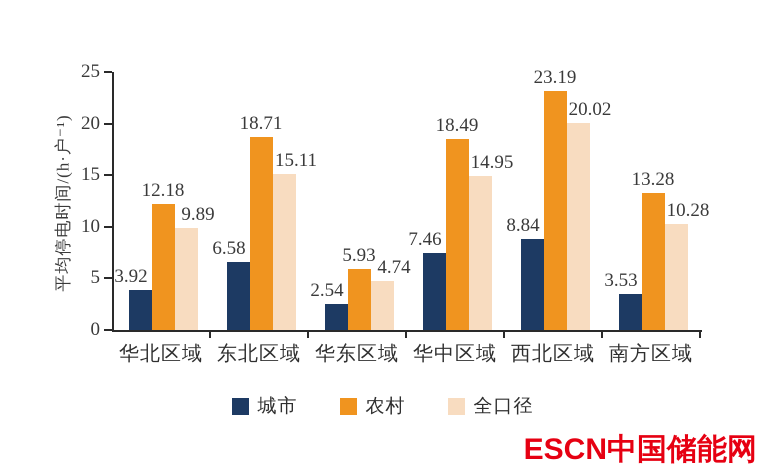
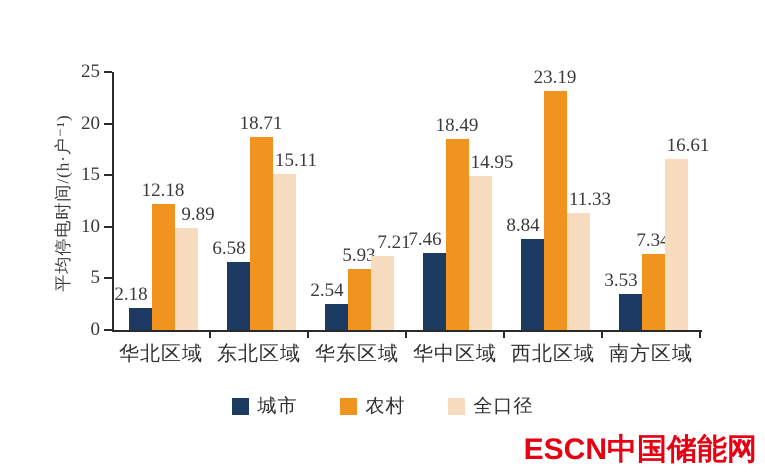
城市/华北区域: 3.92 -> 2.18
全口径/华东区域: 4.74 -> 7.21
全口径/西北区域: 20.02 -> 11.33
农村/南方区域: 13.28 -> 7.34
全口径/南方区域: 10.28 -> 16.61
